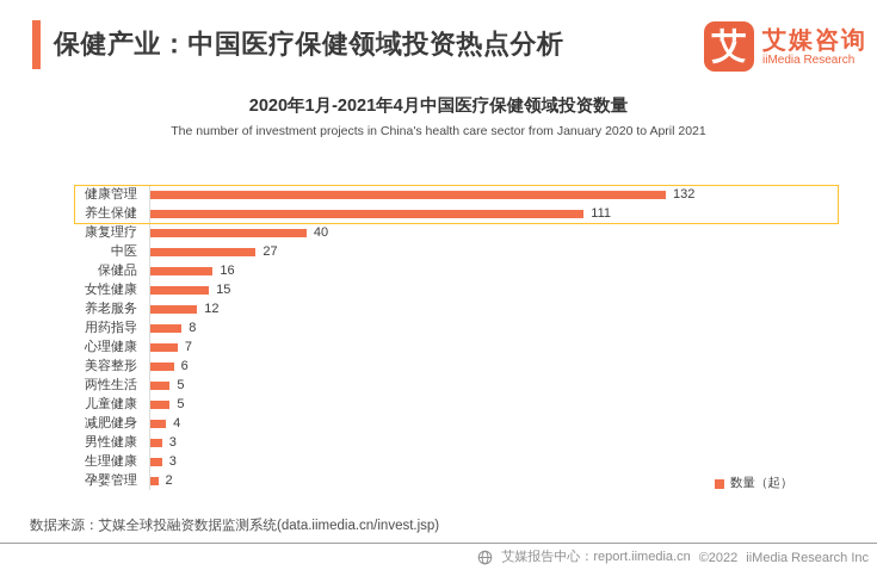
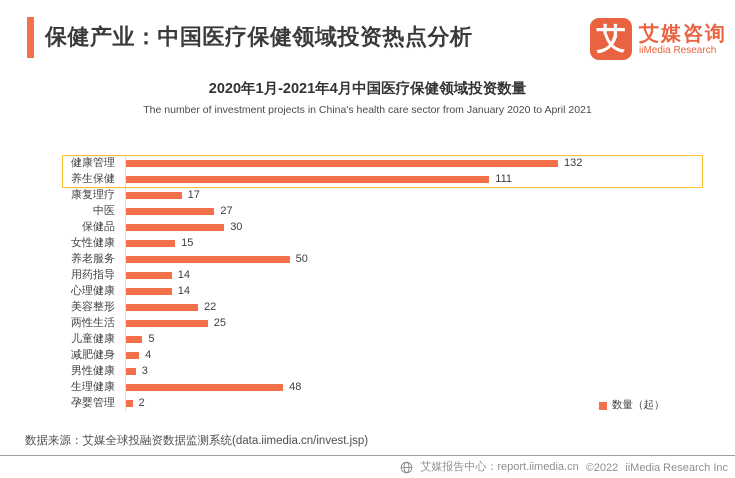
康复理疗: 40 -> 17
保健品: 16 -> 30
养老服务: 12 -> 50
用药指导: 8 -> 14
心理健康: 7 -> 14
美容整形: 6 -> 22
两性生活: 5 -> 25
生理健康: 3 -> 48
